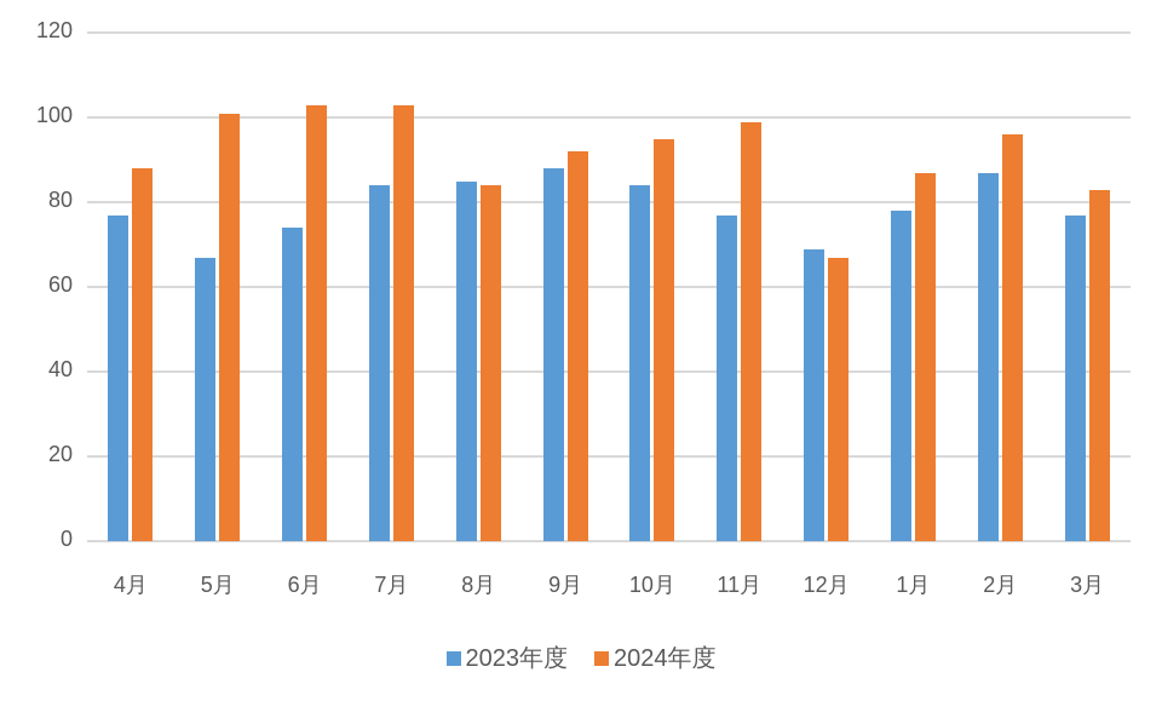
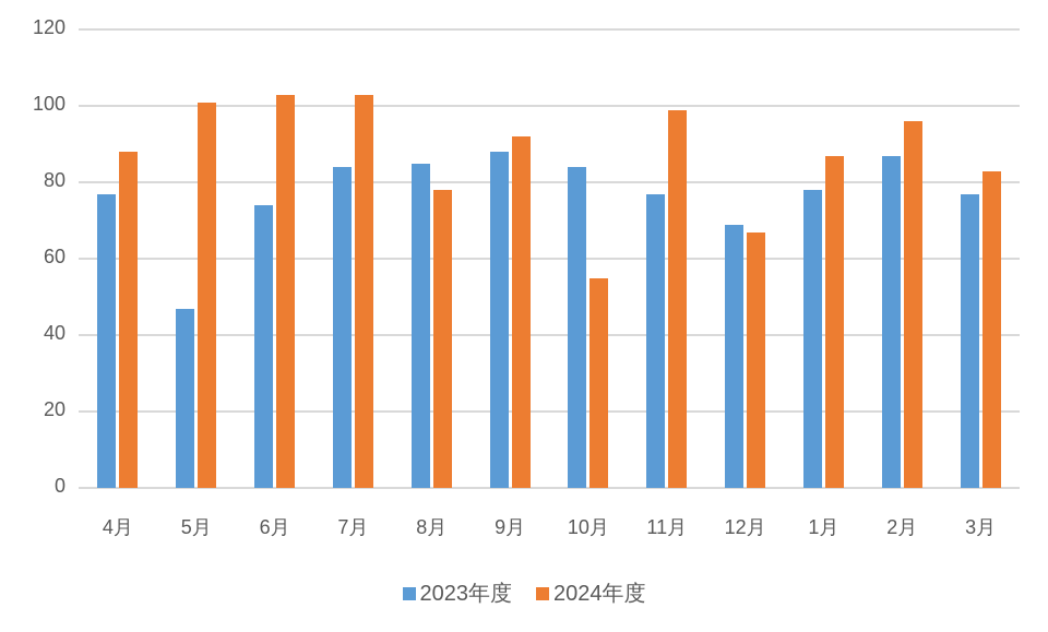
2023年度/5月: 67 -> 47
2024年度/8月: 84 -> 78
2024年度/10月: 95 -> 55
